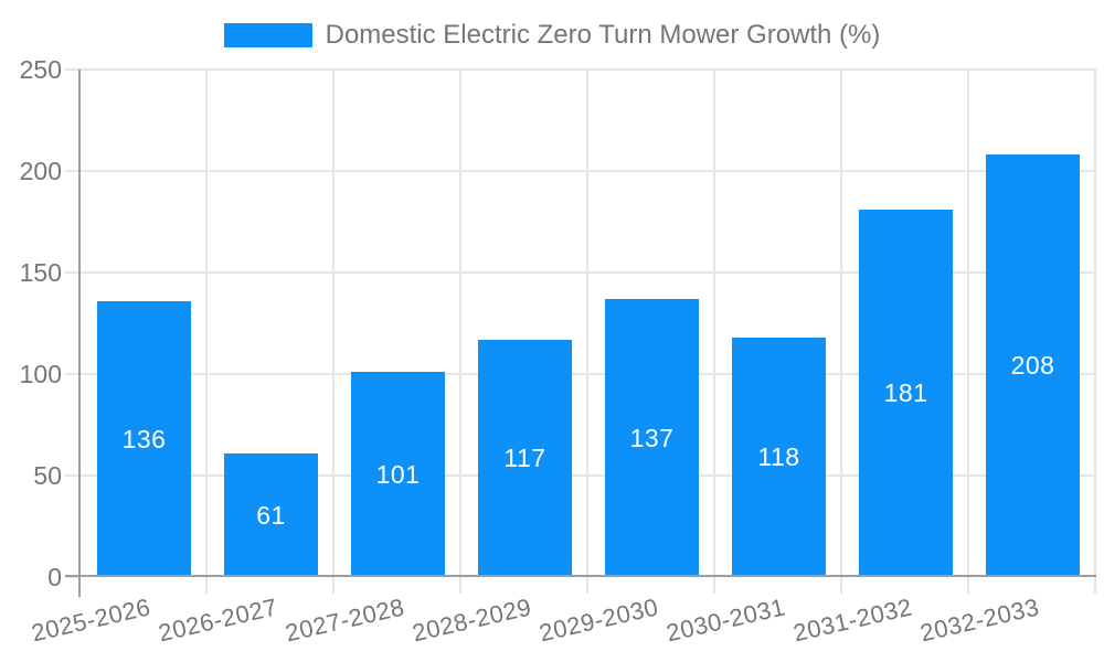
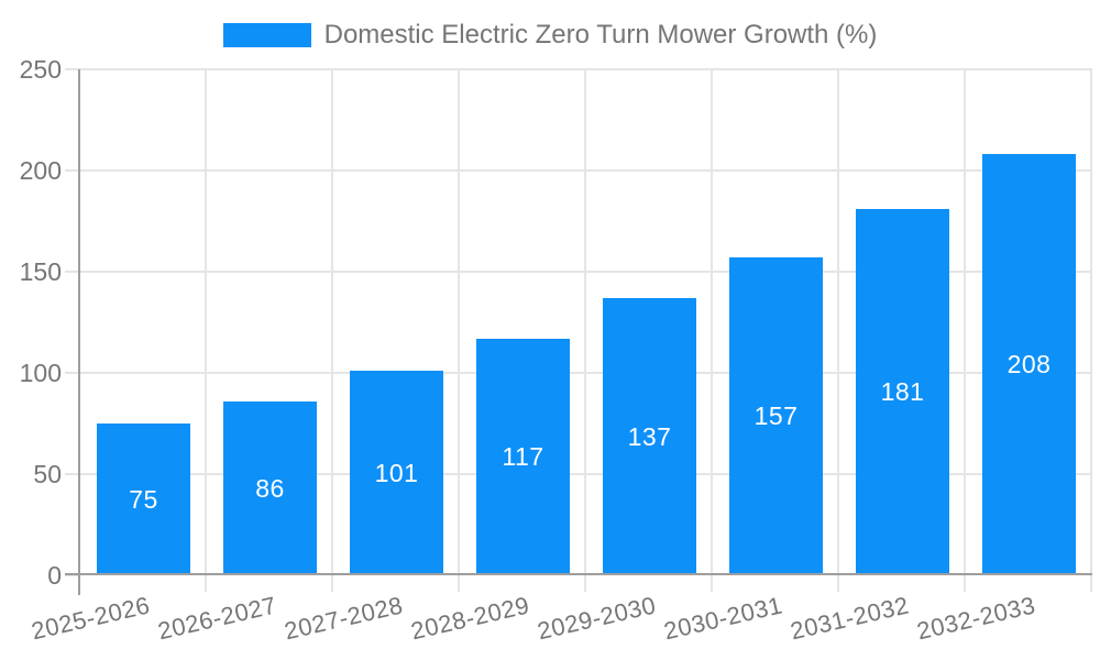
2025-2026: 136 -> 75
2026-2027: 61 -> 86
2030-2031: 118 -> 157
